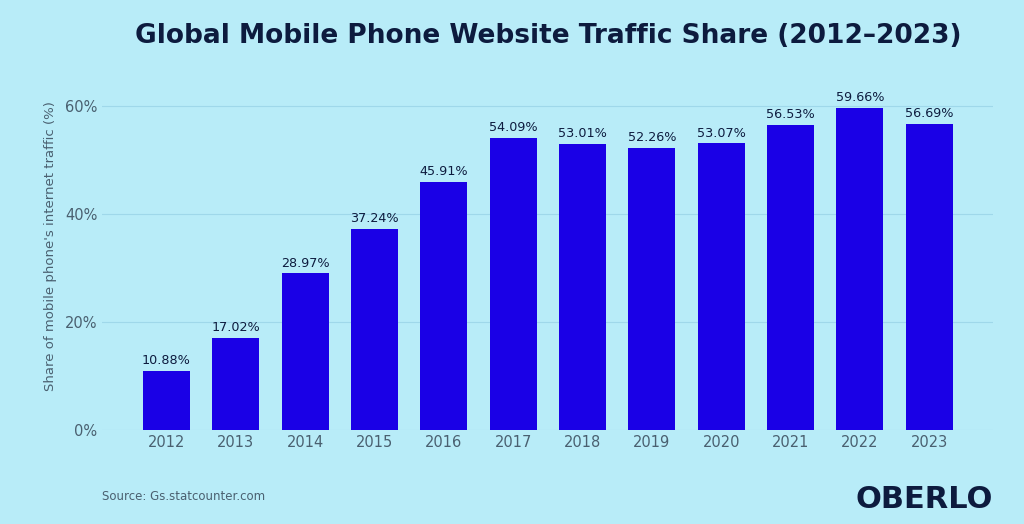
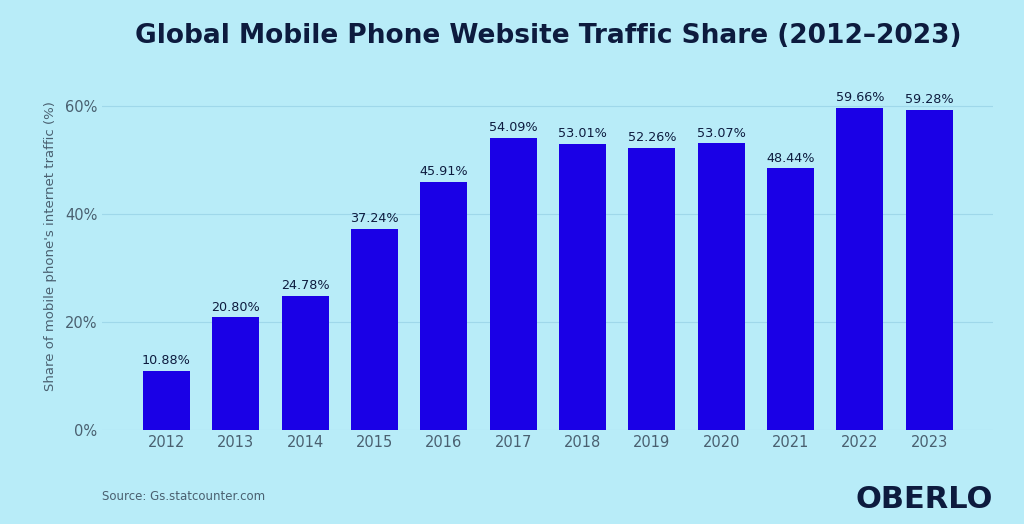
2013: 17.02% -> 20.80%
2014: 28.97% -> 24.78%
2021: 56.53% -> 48.44%
2023: 56.69% -> 59.28%
